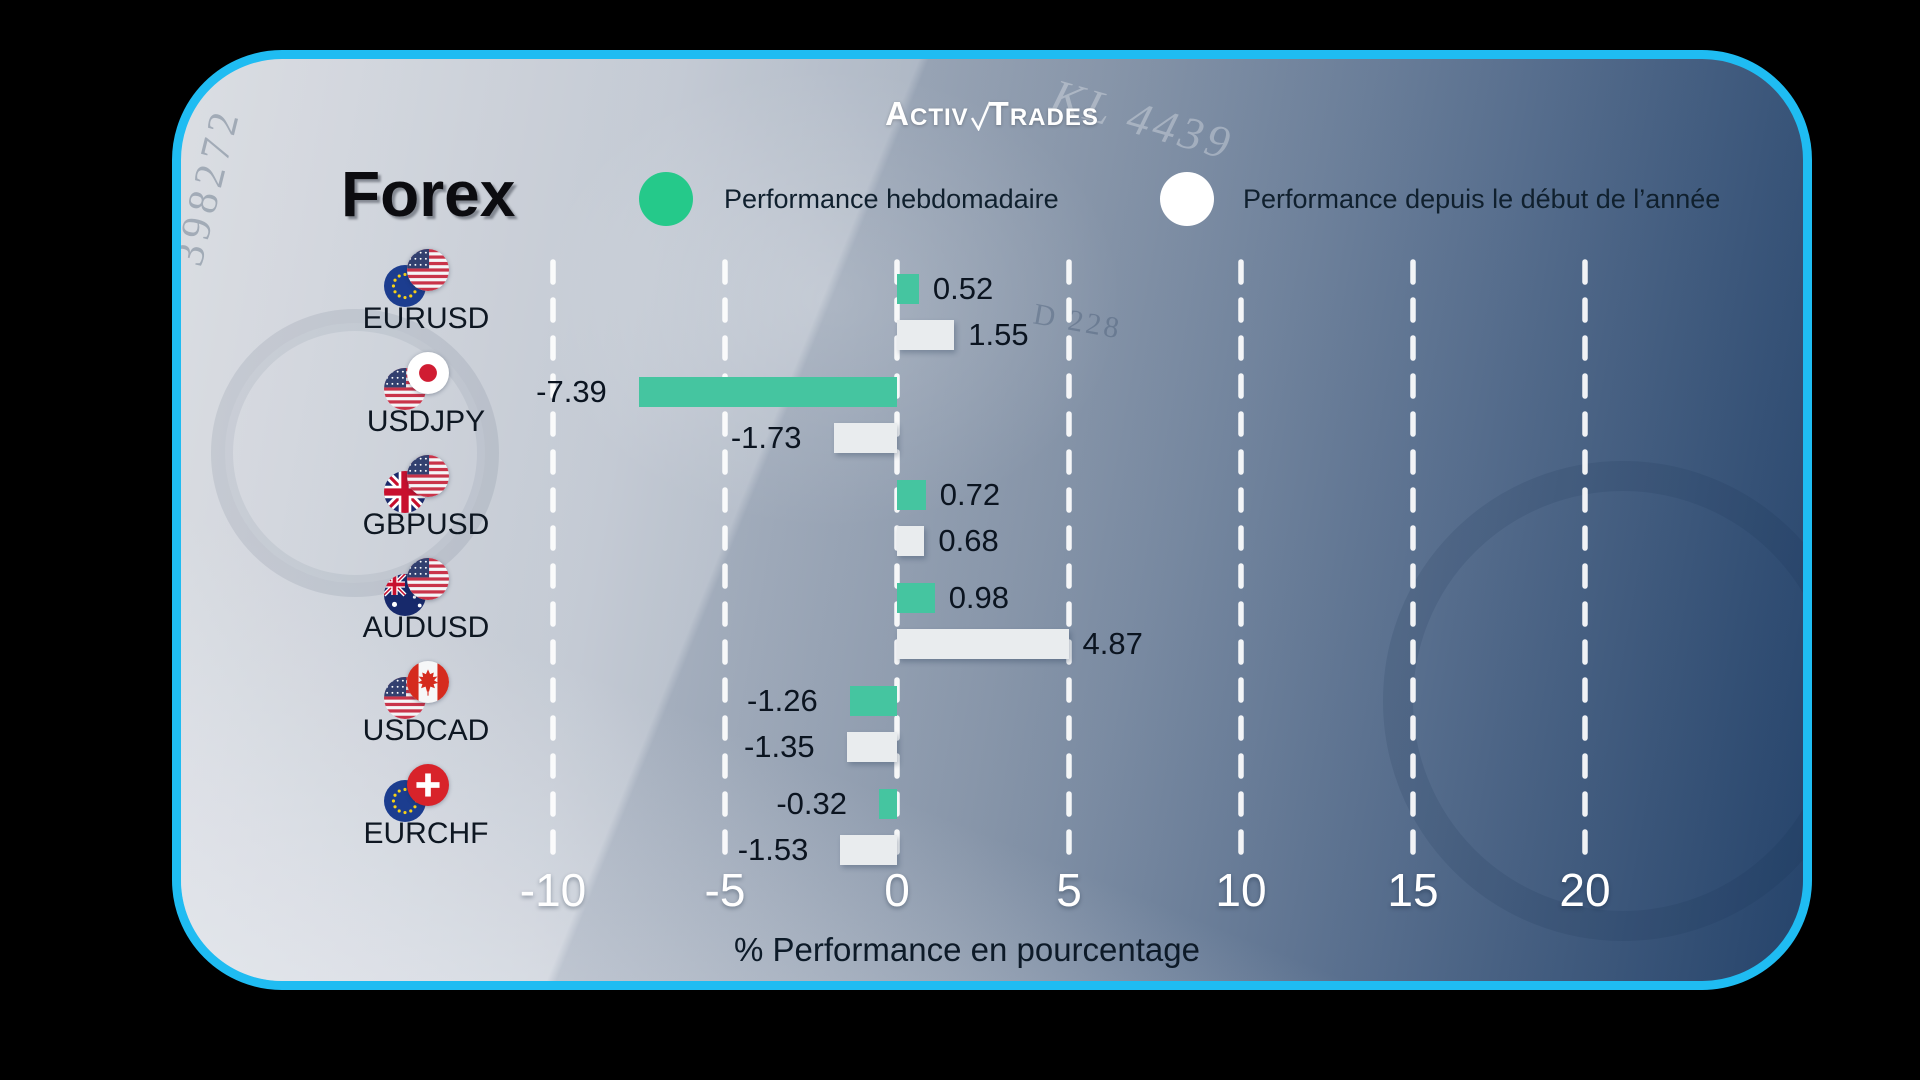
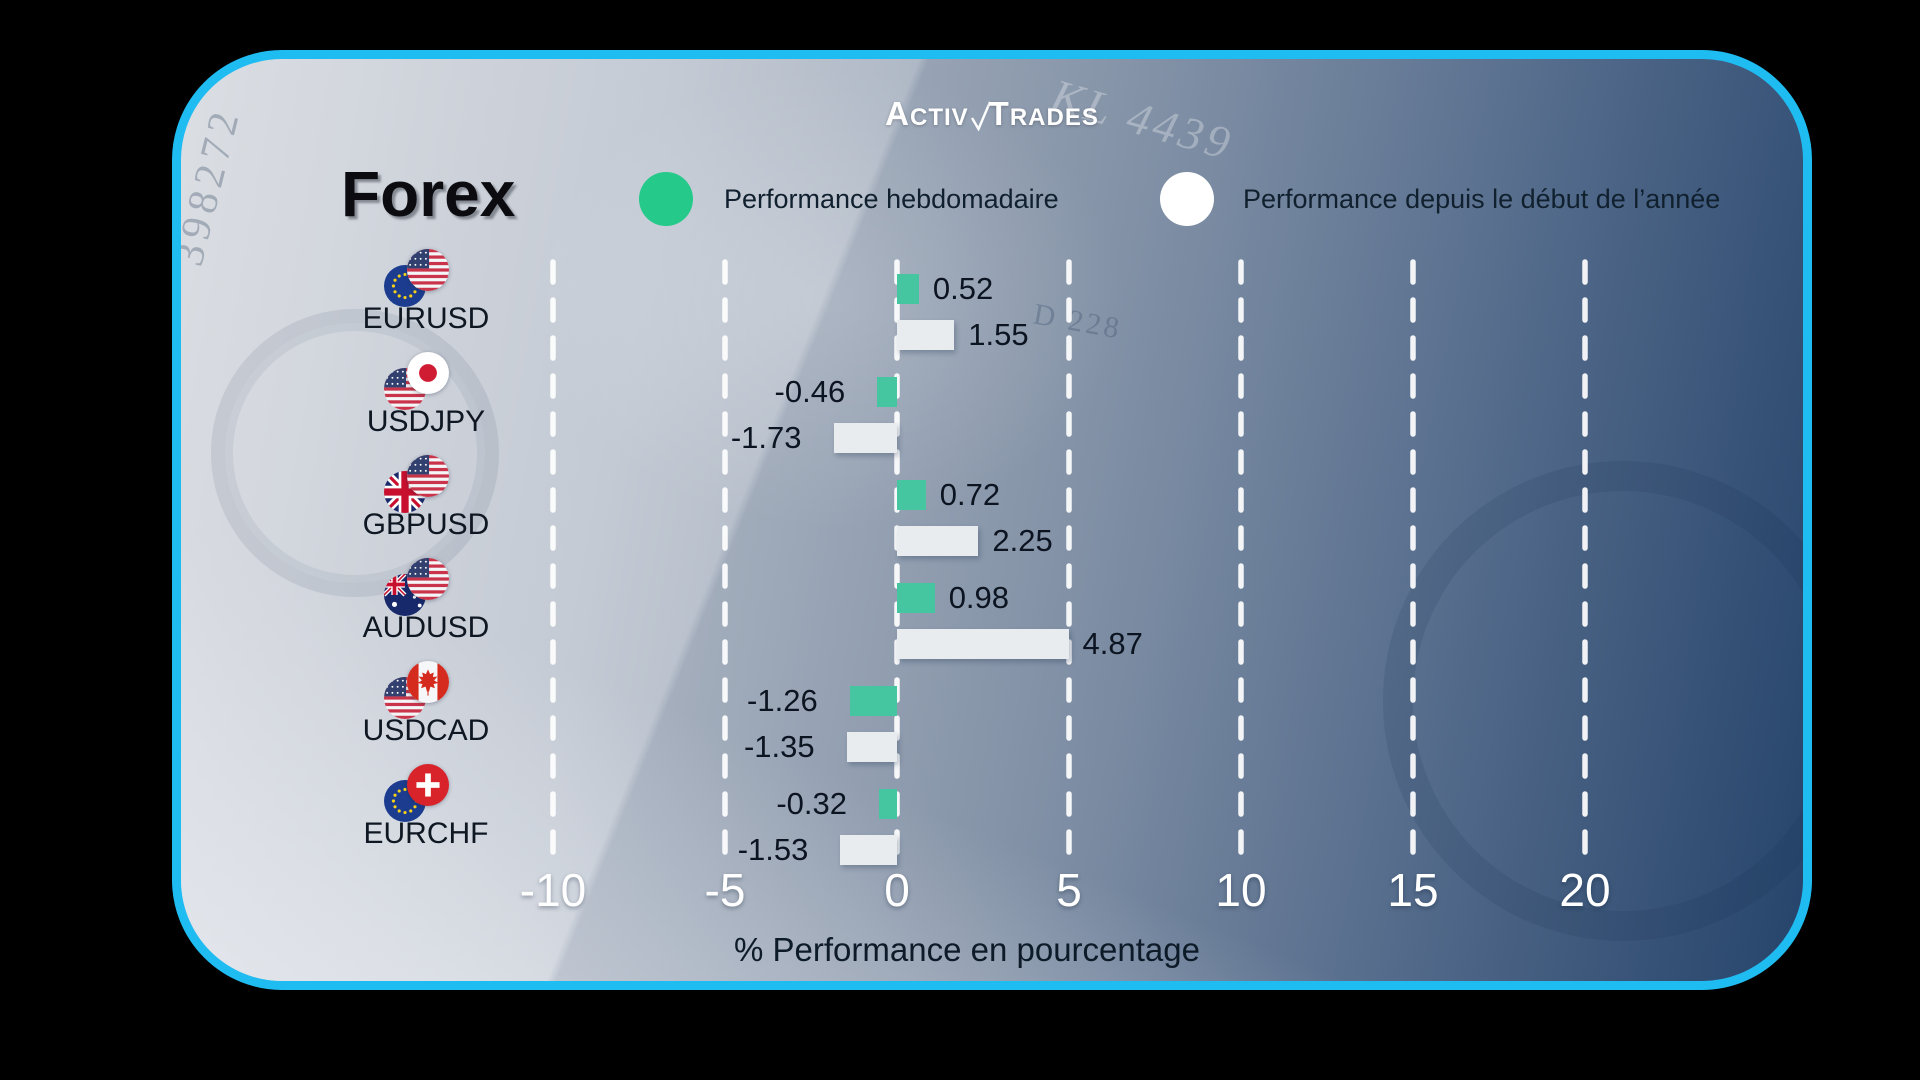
Performance hebdomadaire/USDJPY: -7.39 -> -0.46
Performance depuis le début de l’année/GBPUSD: 0.68 -> 2.25
